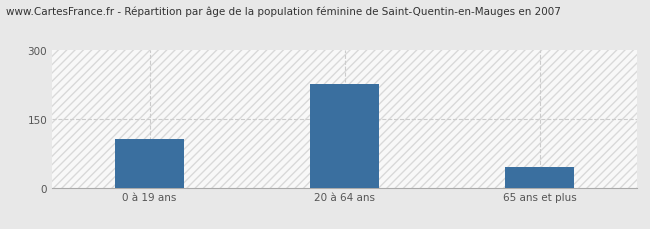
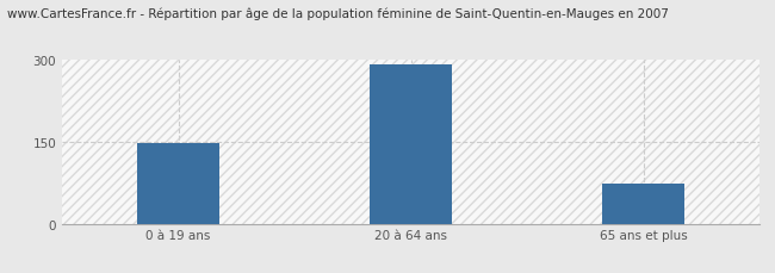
0 à 19 ans: 105 -> 147
20 à 64 ans: 225 -> 290
65 ans et plus: 45 -> 72
